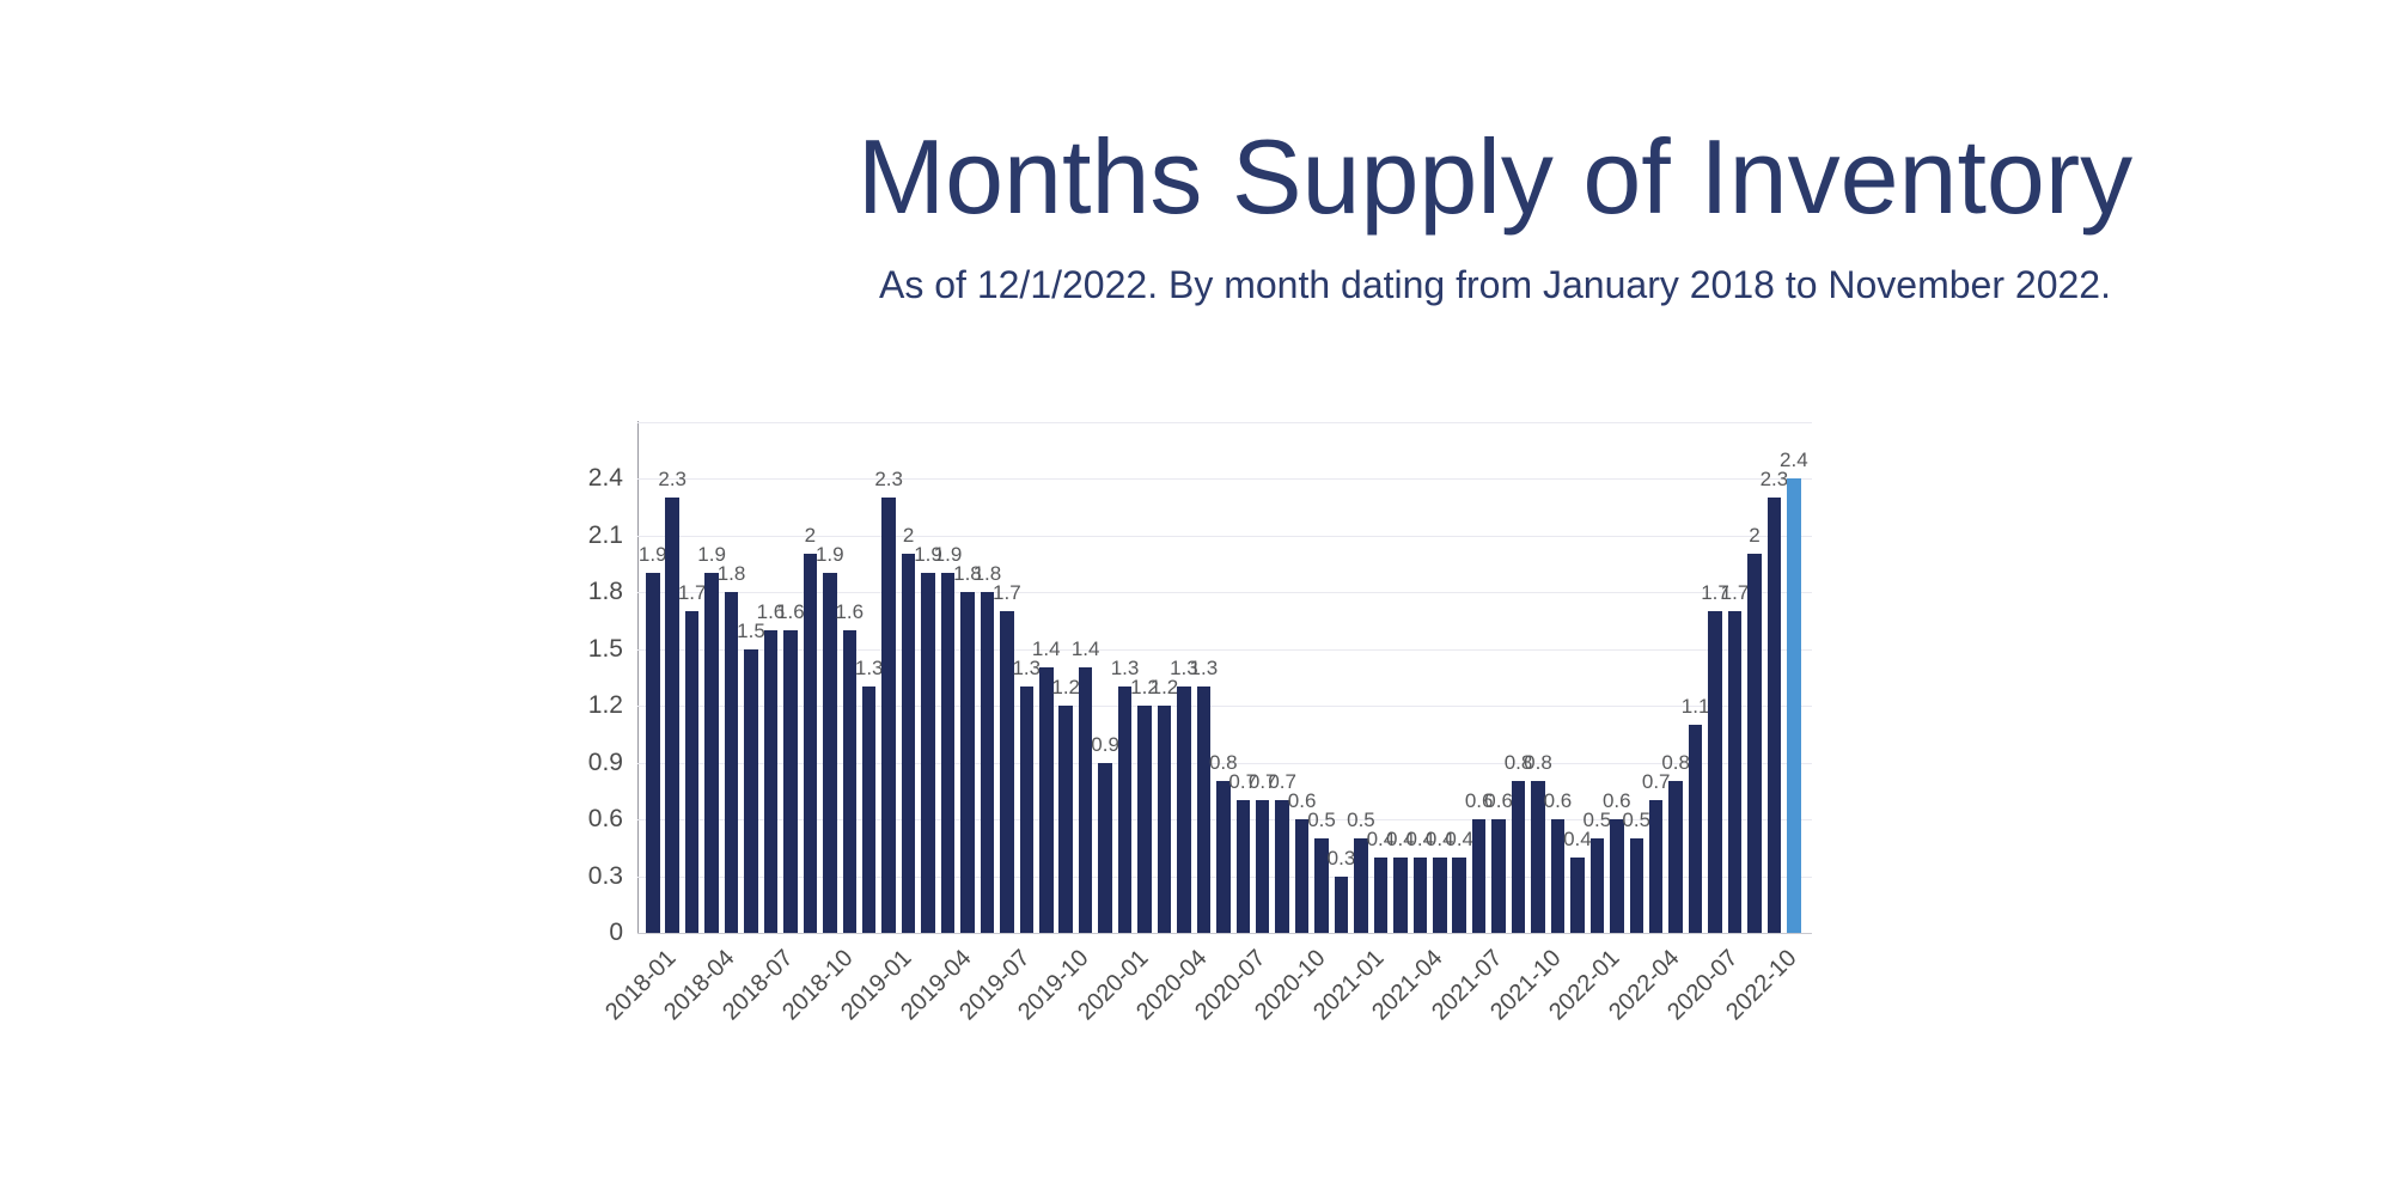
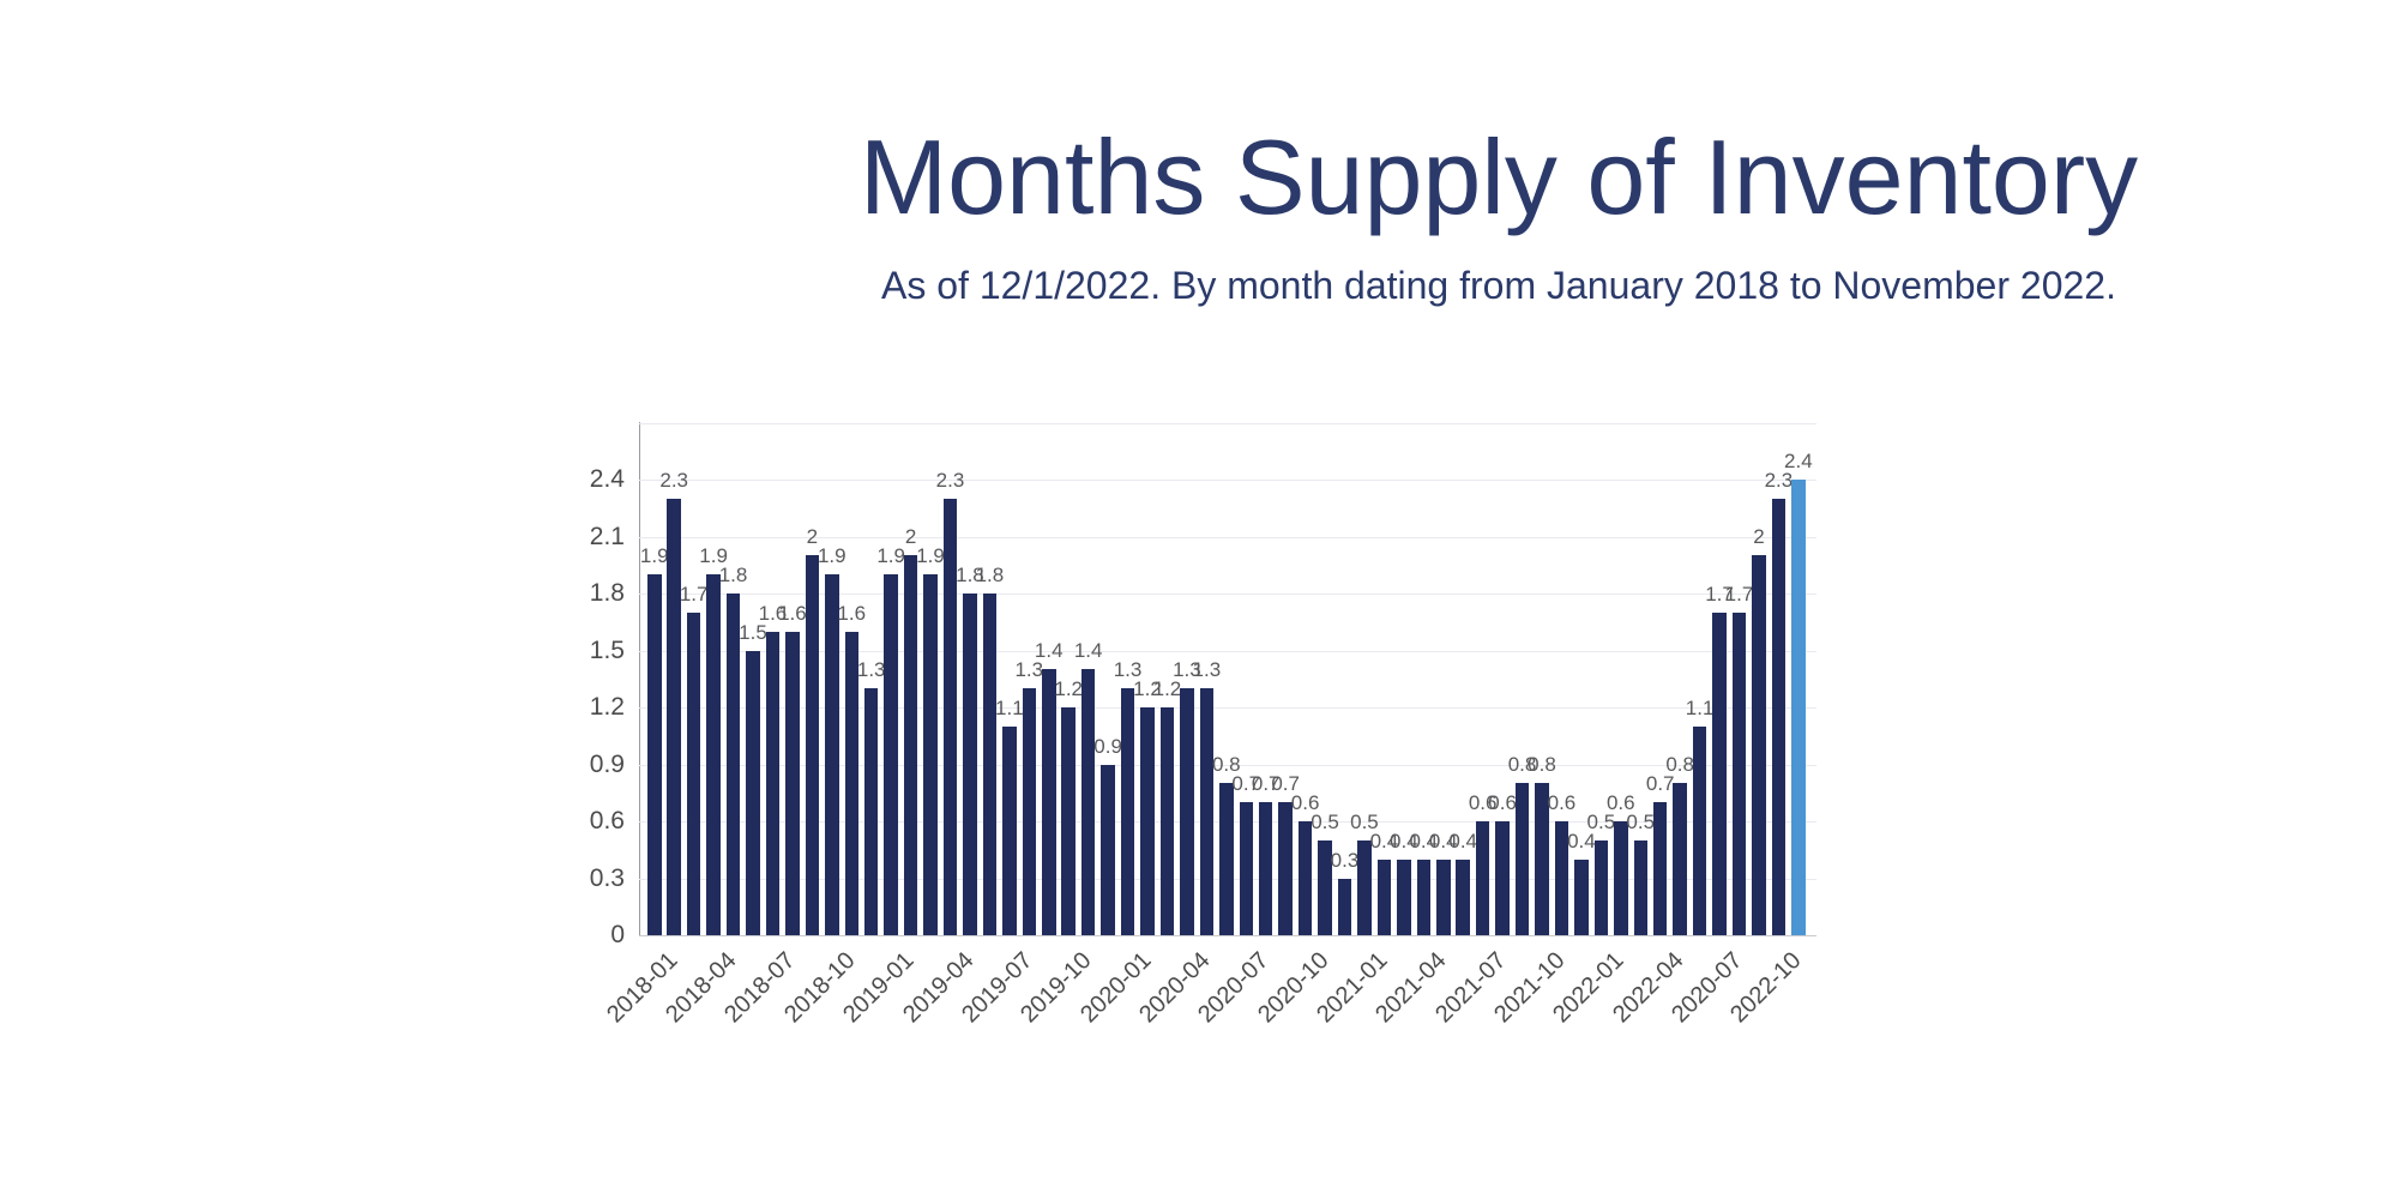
2019-01: 2.3 -> 1.9
2019-04: 1.9 -> 2.3
2019-07: 1.7 -> 1.1
